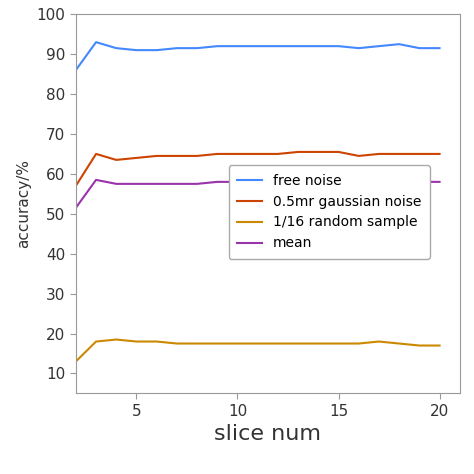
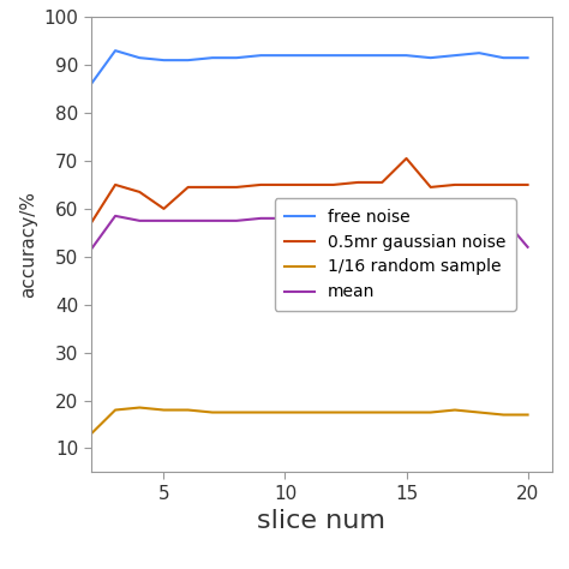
0.5mr gaussian noise/5: 64.0 -> 60.0
0.5mr gaussian noise/15: 65.5 -> 70.5
mean/20: 58.0 -> 52.0
